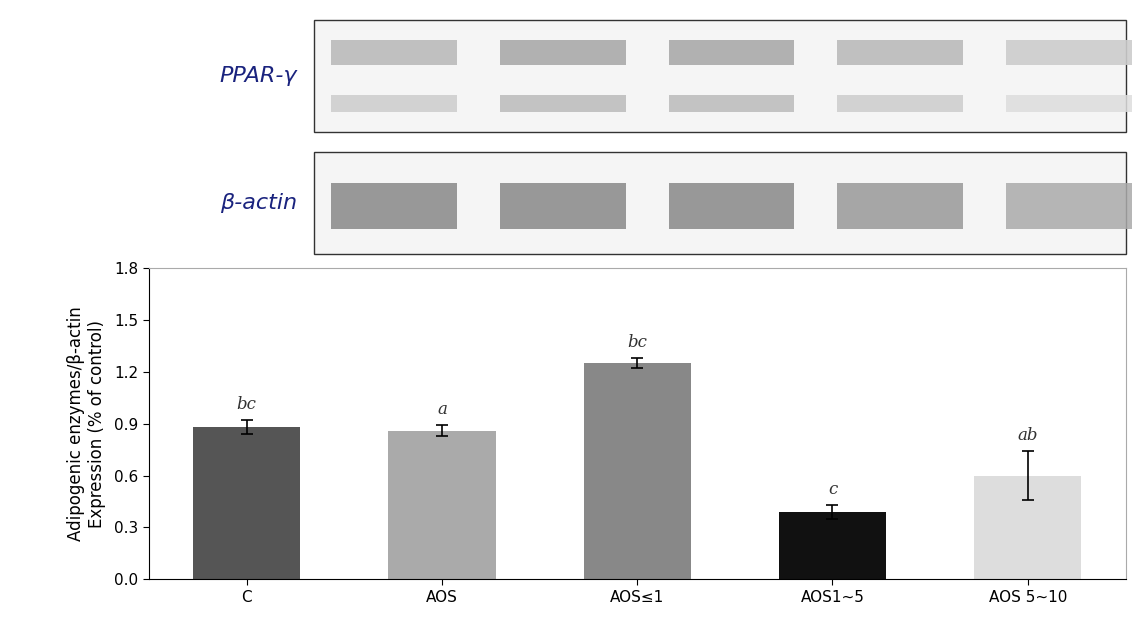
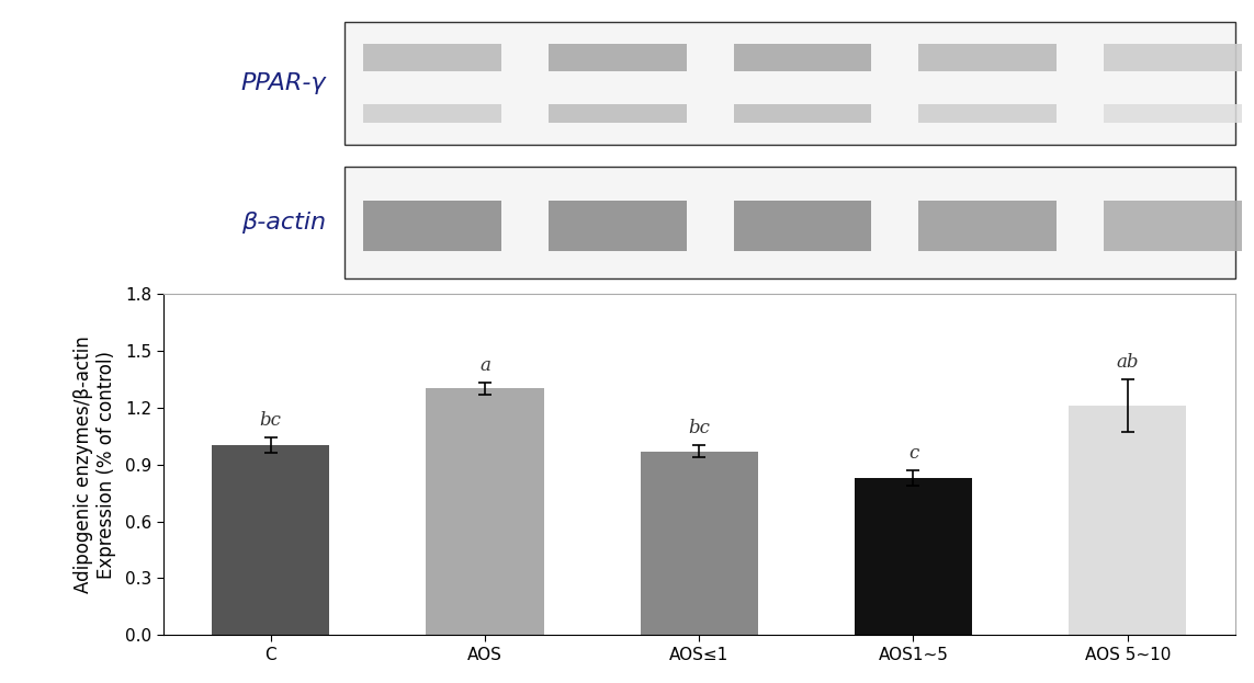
C: 0.88 -> 1.00
AOS: 0.86 -> 1.30
AOS≤1: 1.25 -> 0.97
AOS1~5: 0.39 -> 0.83
AOS 5~10: 0.60 -> 1.21
